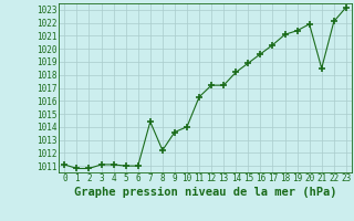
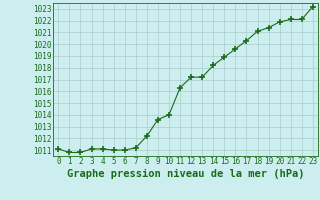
7: 1014.4 -> 1011.2
21: 1018.5 -> 1022.1
